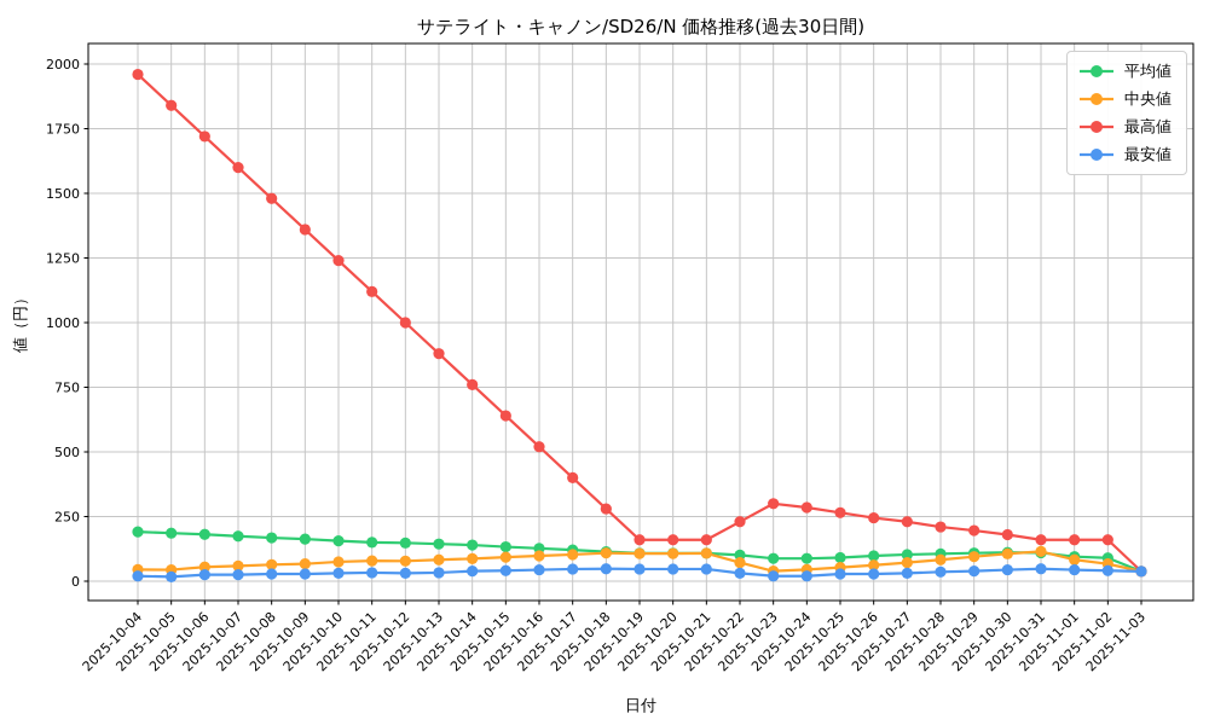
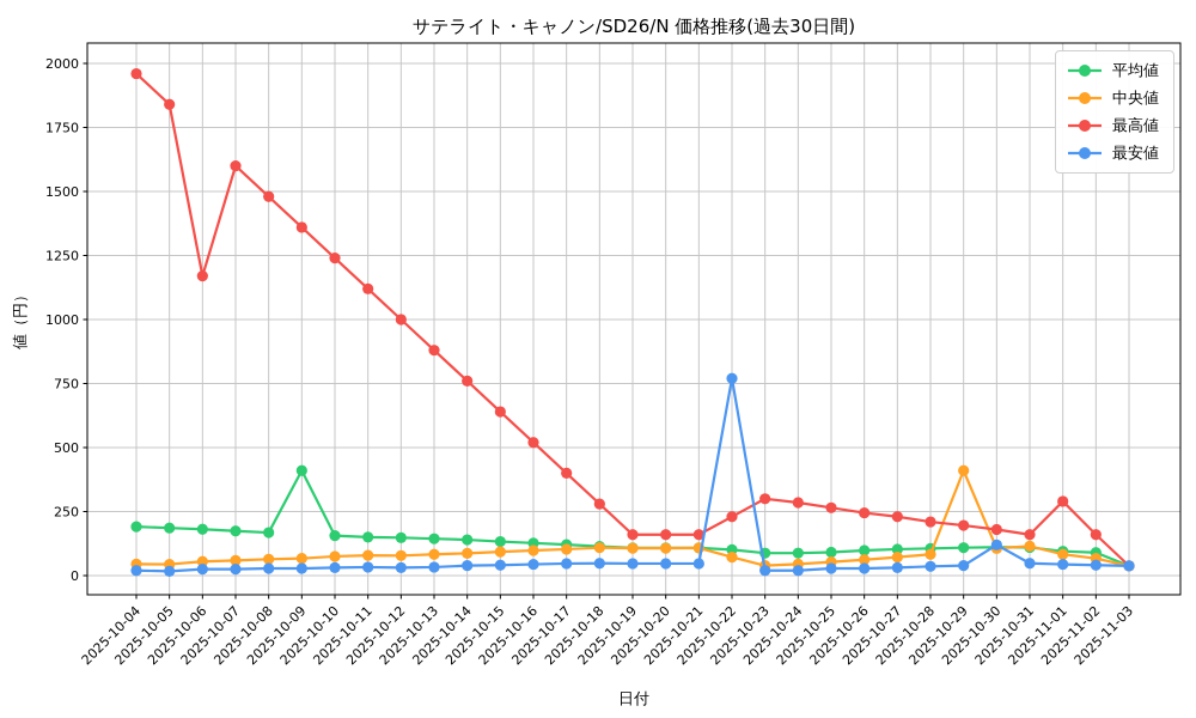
最高値/2025-10-06: 1720 -> 1170
平均値/2025-10-09: 160 -> 410
最安値/2025-10-22: 30 -> 770
中央値/2025-10-29: 100 -> 410
最安値/2025-10-30: 40 -> 120
最高値/2025-11-01: 160 -> 290
